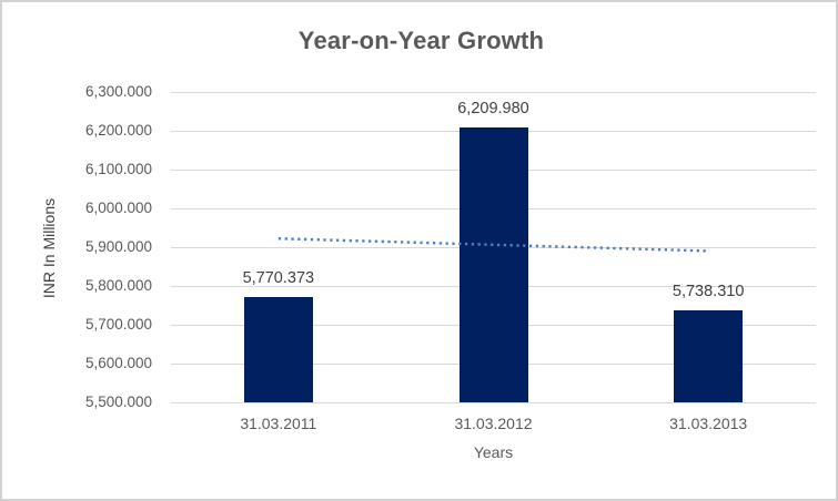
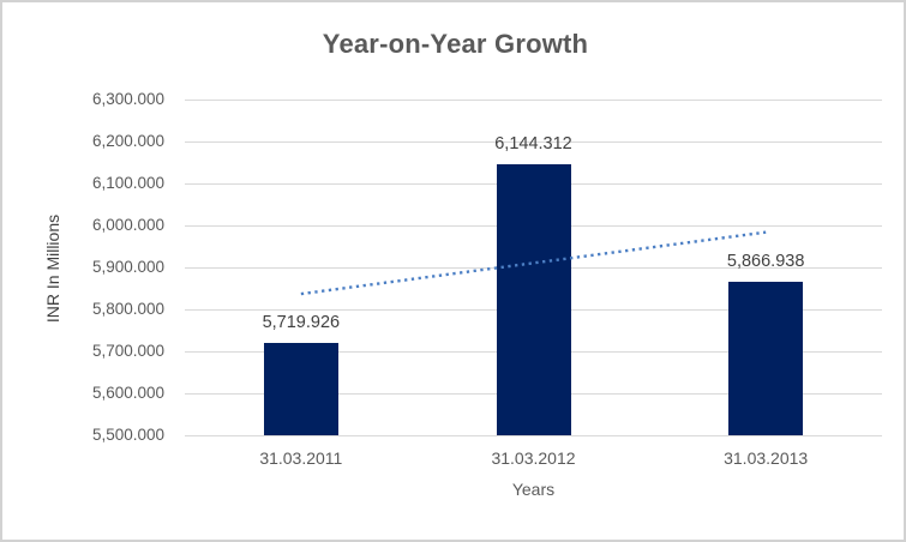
31.03.2011: 5,770.373 -> 5,719.926
31.03.2012: 6,209.980 -> 6,144.312
31.03.2013: 5,738.310 -> 5,866.938
